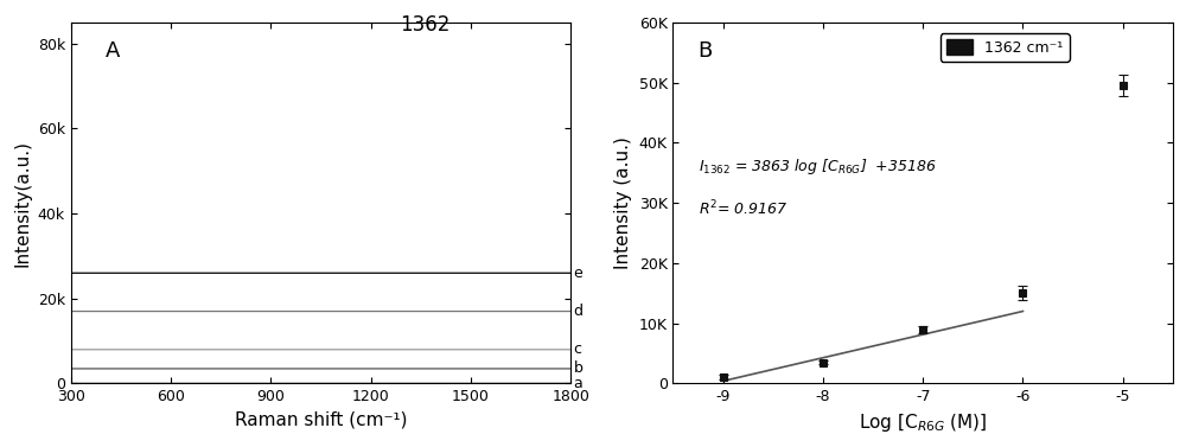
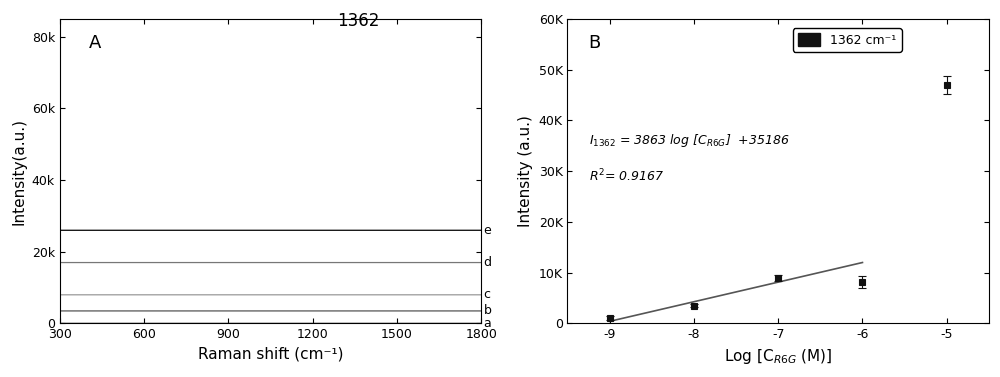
-6: 15.0K -> 8.2K
-5: 49.5K -> 47.0K
